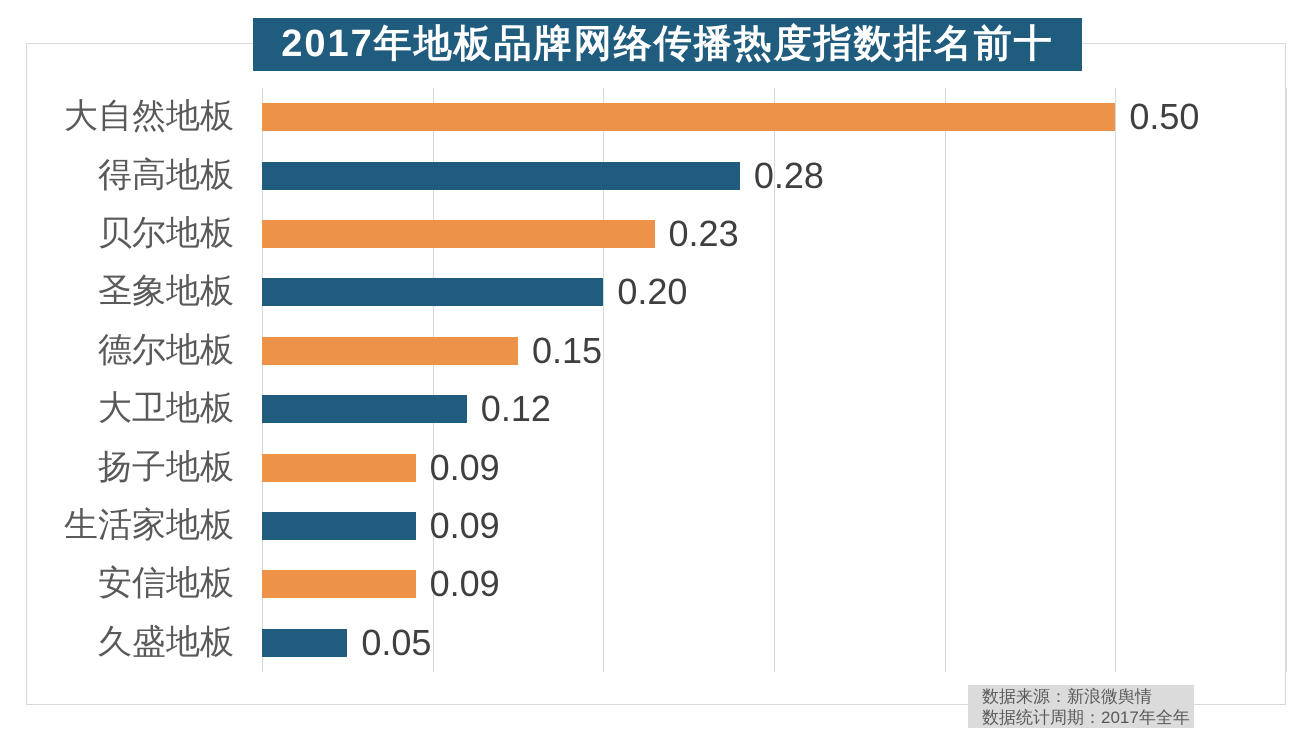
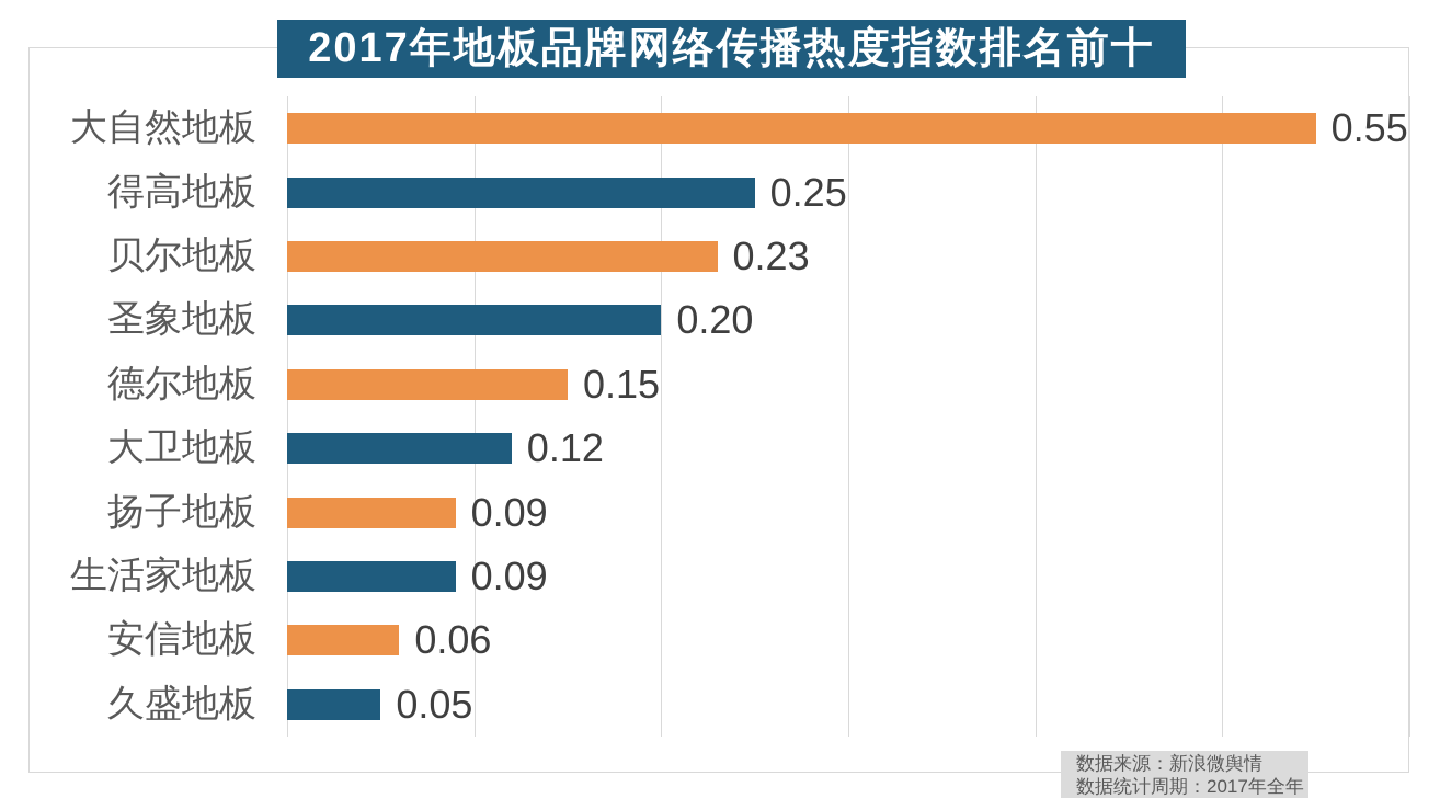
大自然地板: 0.50 -> 0.55
得高地板: 0.28 -> 0.25
安信地板: 0.09 -> 0.06
